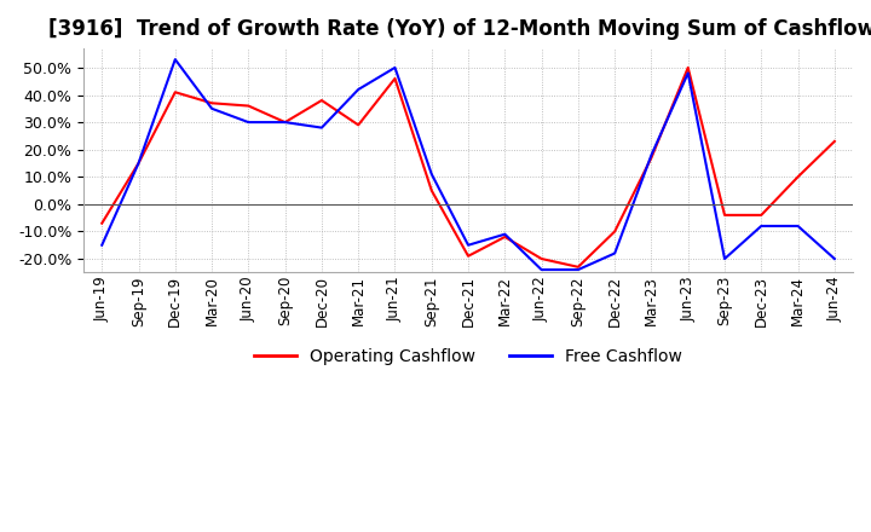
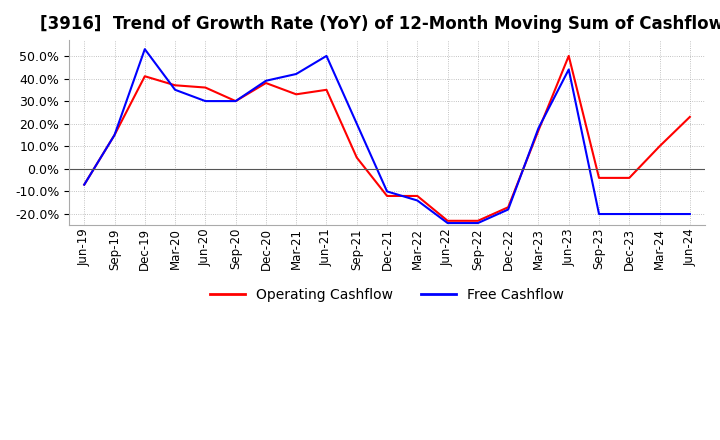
Free Cashflow/Jun-19: -15% -> -7%
Free Cashflow/Dec-20: 28% -> 39%
Operating Cashflow/Mar-21: 29% -> 33%
Operating Cashflow/Jun-21: 46% -> 35%
Free Cashflow/Sep-21: 11% -> 20%
Operating Cashflow/Dec-21: -19% -> -12%
Free Cashflow/Dec-21: -15% -> -10%
Free Cashflow/Mar-22: -11% -> -14%
Operating Cashflow/Jun-22: -20% -> -23%
Operating Cashflow/Dec-22: -10% -> -17%
Free Cashflow/Jun-23: 48% -> 44%
Free Cashflow/Dec-23: -8% -> -20%
Free Cashflow/Mar-24: -8% -> -20%
